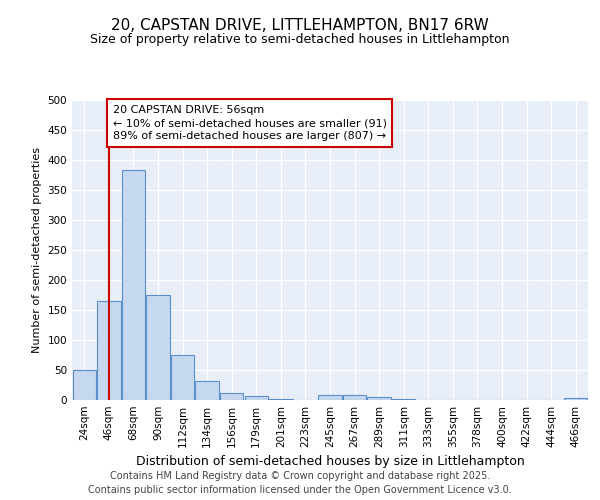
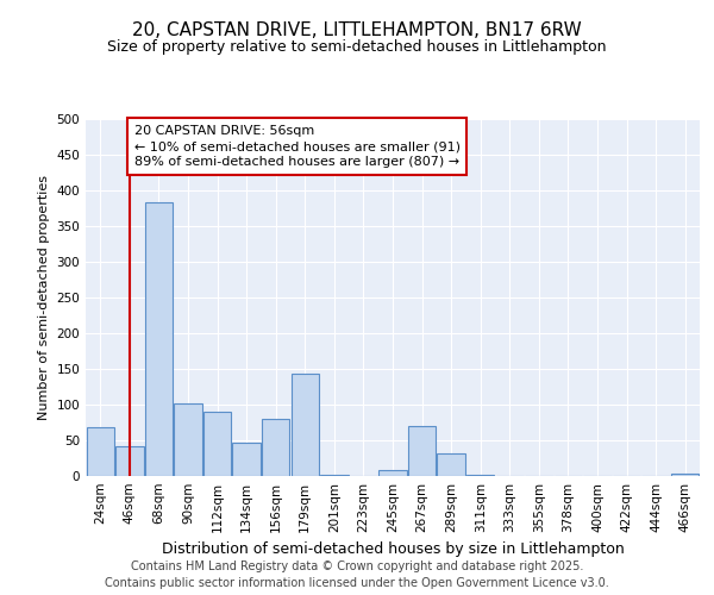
24sqm: 50 -> 68
46sqm: 165 -> 42
90sqm: 175 -> 102
112sqm: 75 -> 90
134sqm: 31 -> 46
156sqm: 12 -> 80
179sqm: 7 -> 144
267sqm: 9 -> 70
289sqm: 5 -> 32
